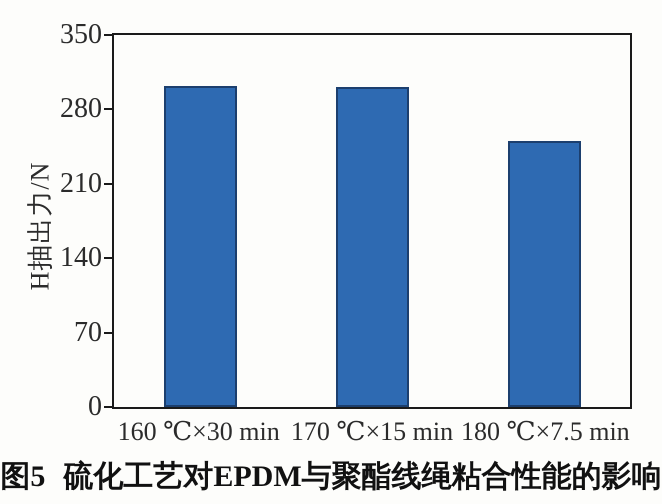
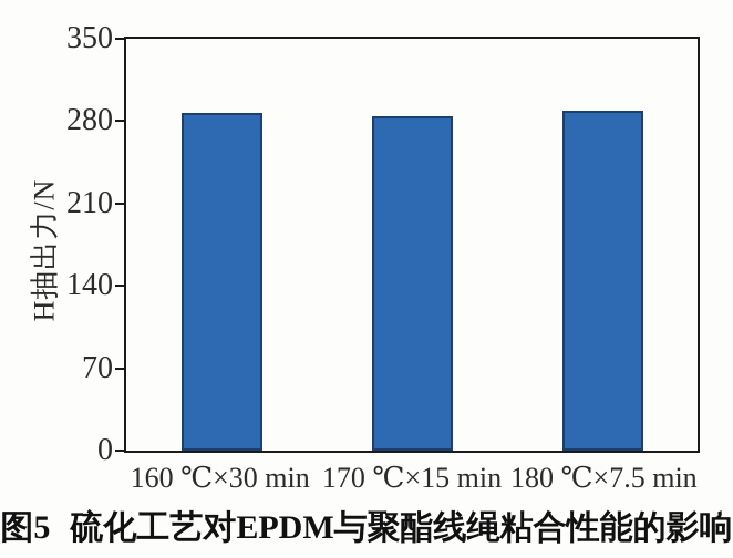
160 ℃×30 min: 302 -> 287
170 ℃×15 min: 301 -> 284
180 ℃×7.5 min: 250 -> 289
